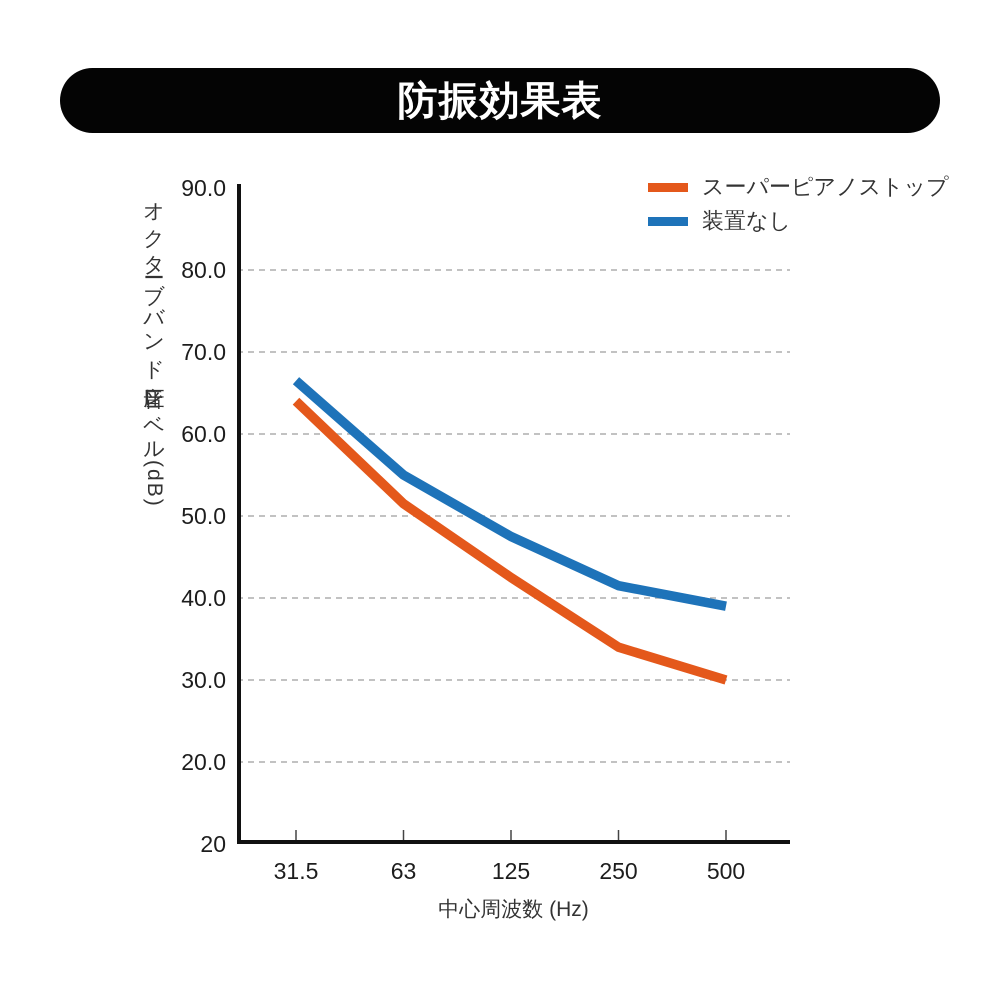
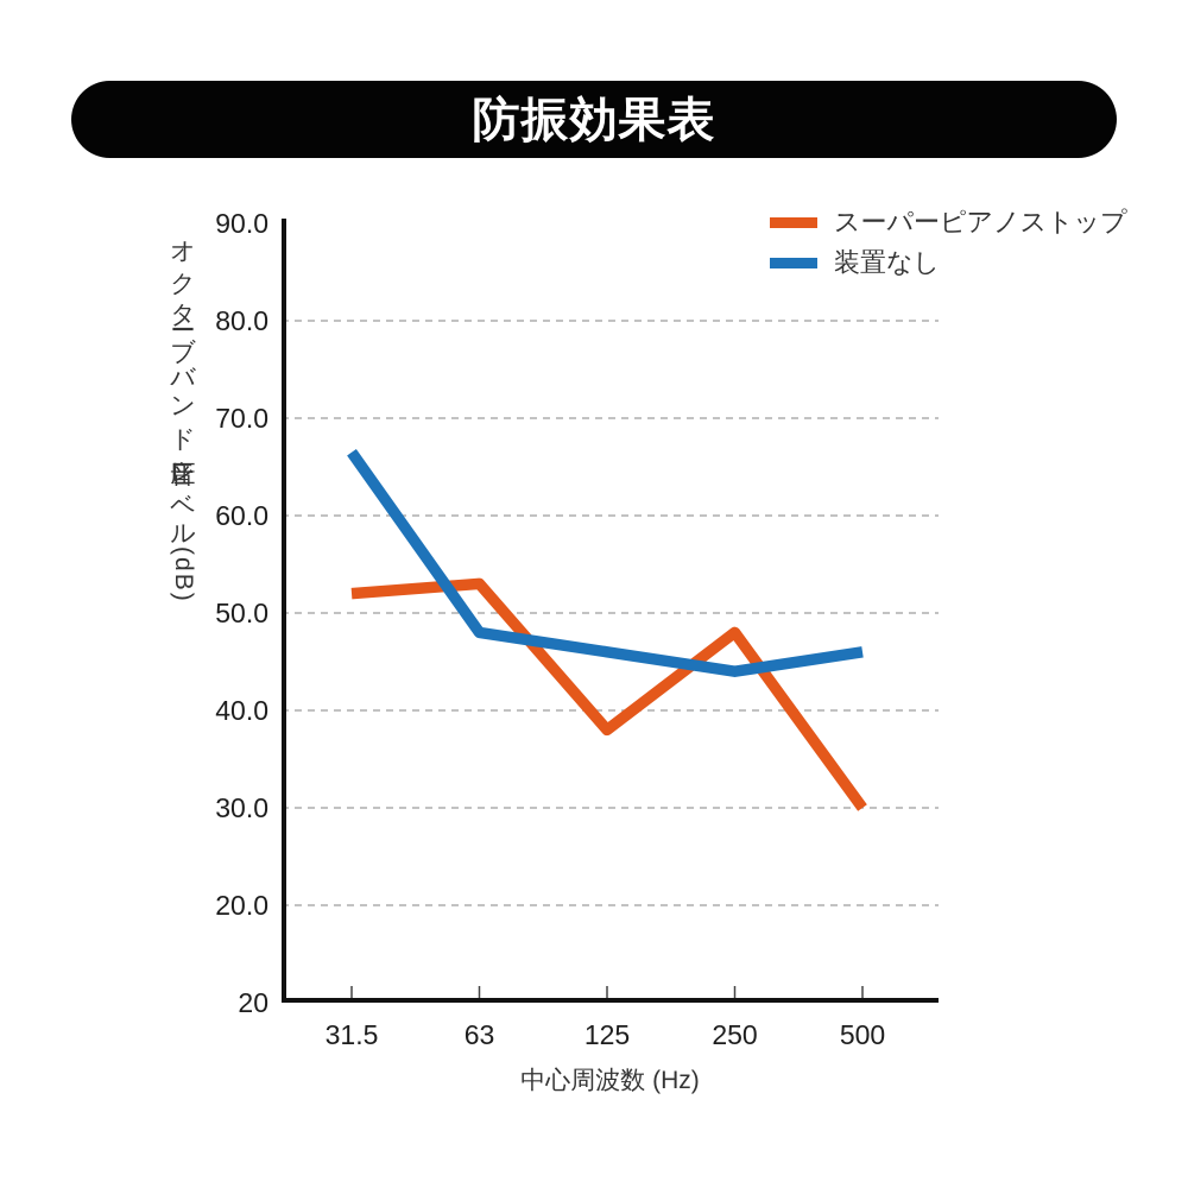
スーパーピアノストップ/31.5: 64 -> 52
スーパーピアノストップ/63: 52 -> 53
装置なし/63: 55 -> 48
スーパーピアノストップ/125: 42 -> 38
装置なし/125: 48 -> 46
スーパーピアノストップ/250: 34 -> 48
装置なし/250: 42 -> 44
装置なし/500: 39 -> 46
